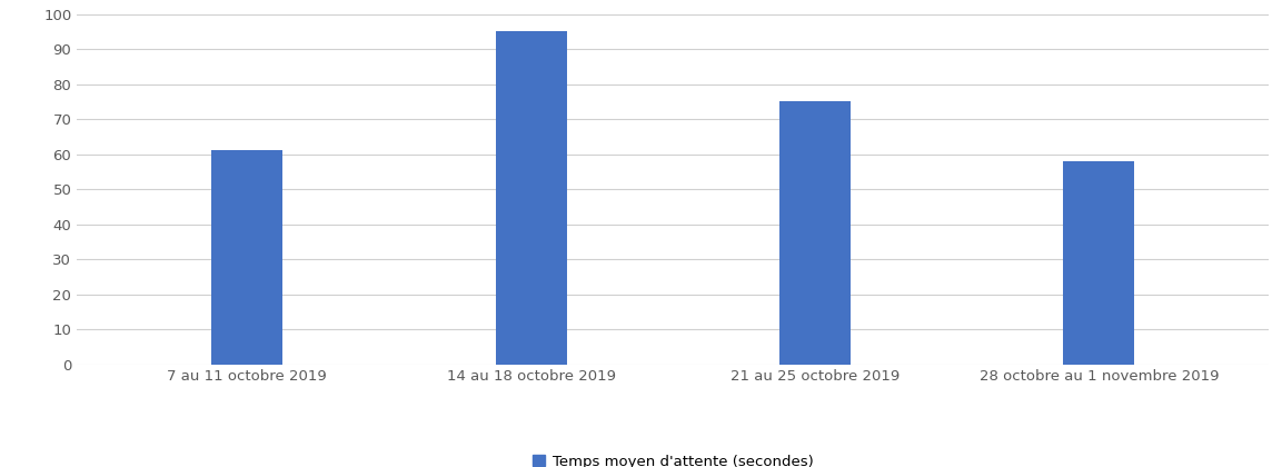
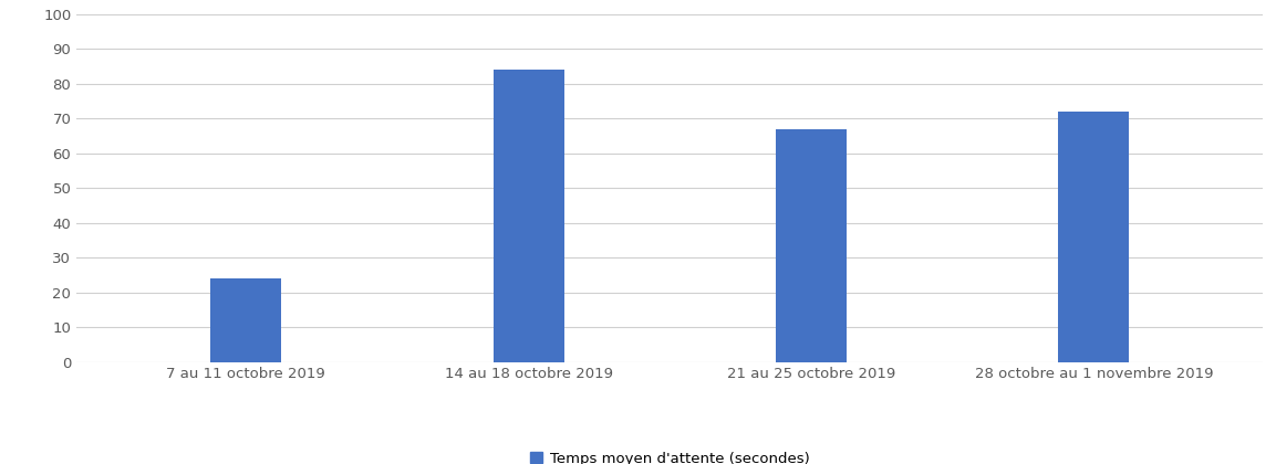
7 au 11 octobre 2019: 61 -> 24
14 au 18 octobre 2019: 95 -> 84
21 au 25 octobre 2019: 75 -> 67
28 octobre au 1 novembre 2019: 58 -> 72
